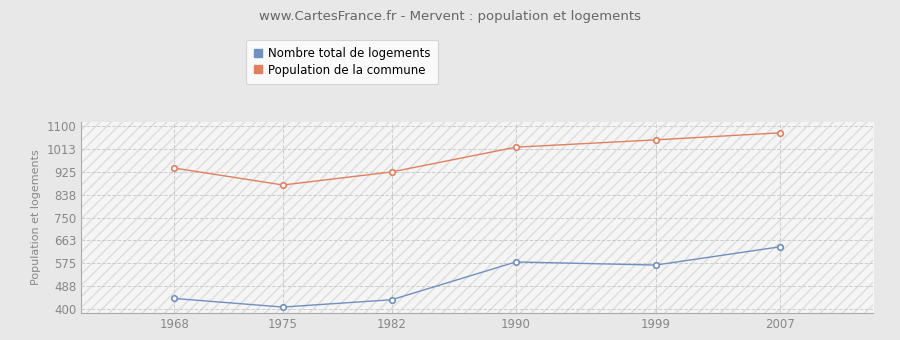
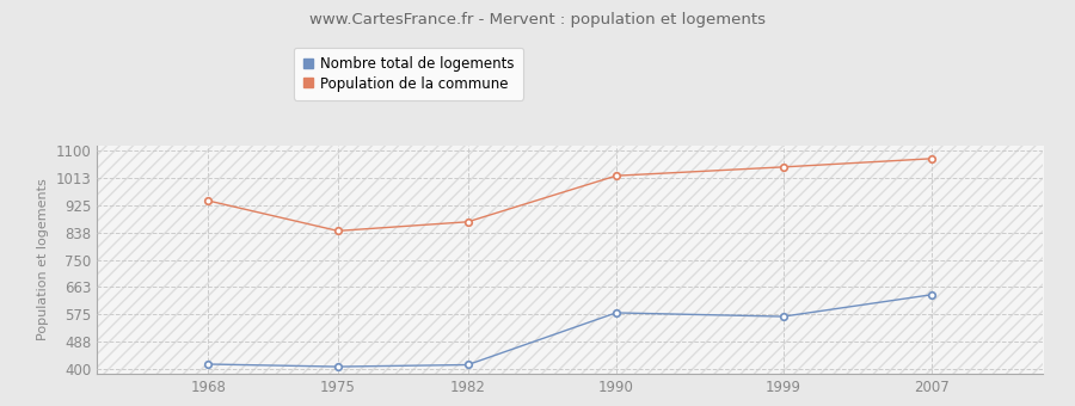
Nombre total de logements/1968: 440 -> 415
Population de la commune/1975: 875 -> 843
Nombre total de logements/1982: 435 -> 413
Population de la commune/1982: 925 -> 872
